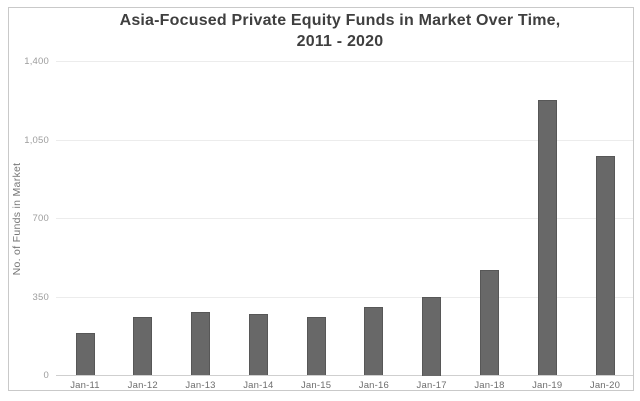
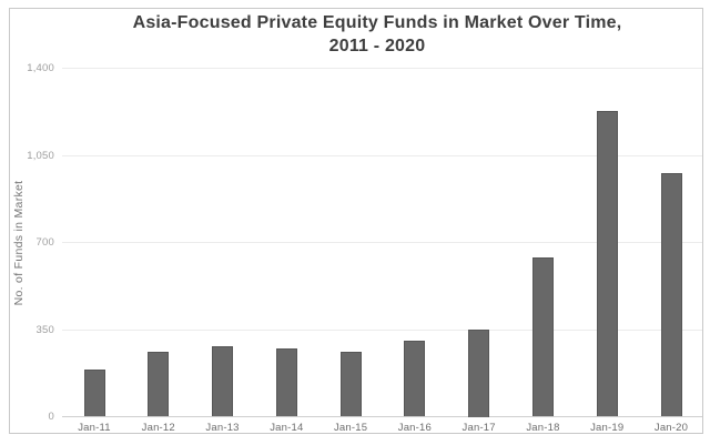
Jan-18: 470 -> 640
